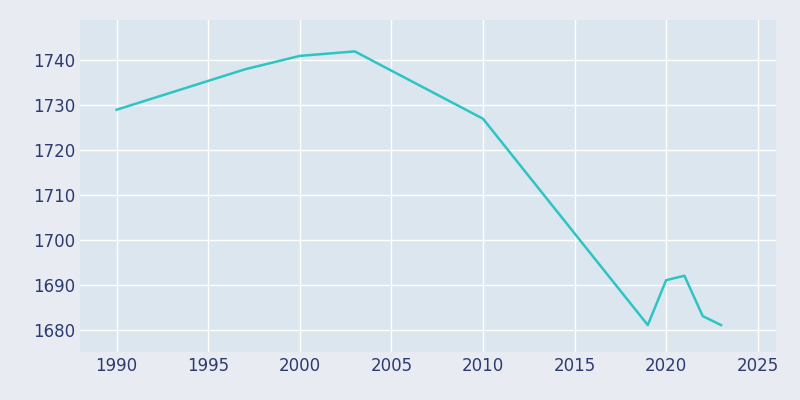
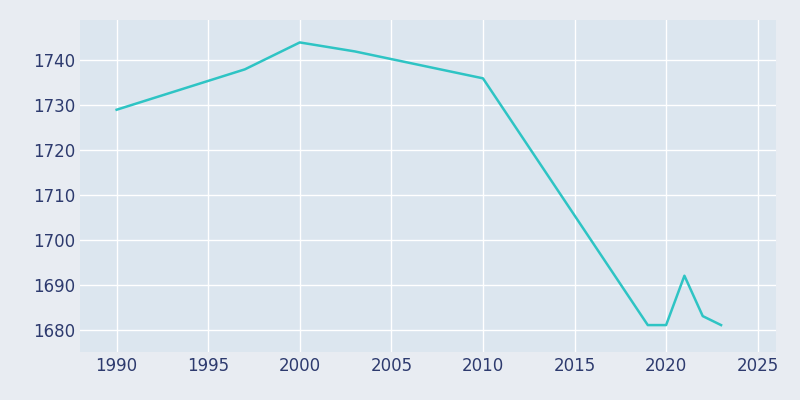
2000: 1741 -> 1744
2010: 1727 -> 1736
2020: 1691 -> 1681
